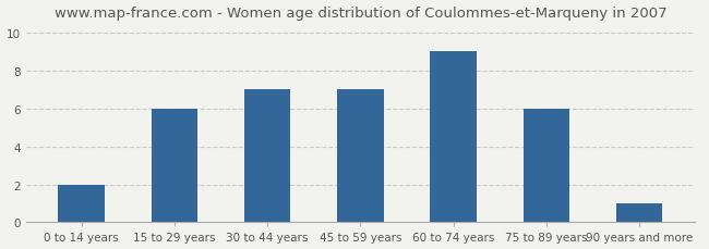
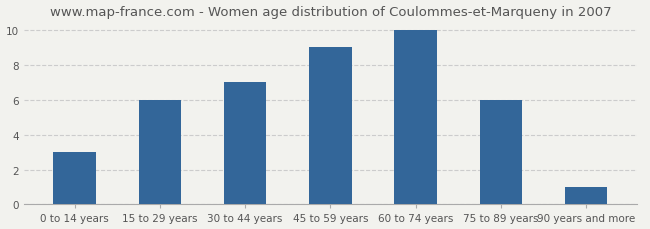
0 to 14 years: 2 -> 3
45 to 59 years: 7 -> 9
60 to 74 years: 9 -> 10
